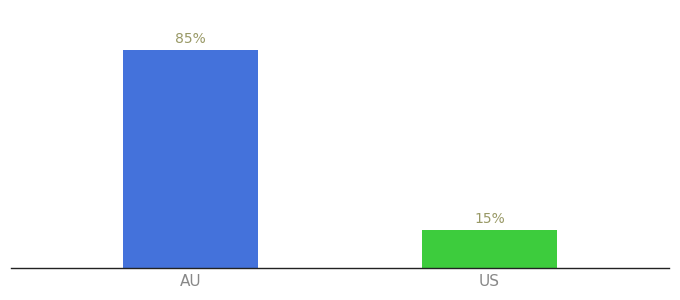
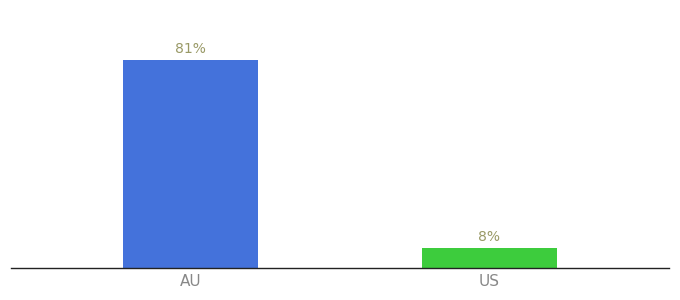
AU: 85% -> 81%
US: 15% -> 8%
